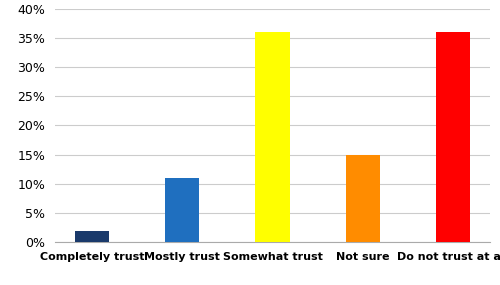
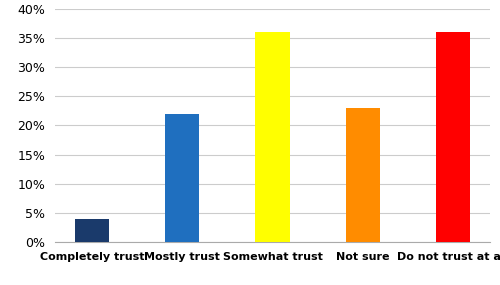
Completely trust: 2% -> 4%
Mostly trust: 11% -> 22%
Not sure: 15% -> 23%
